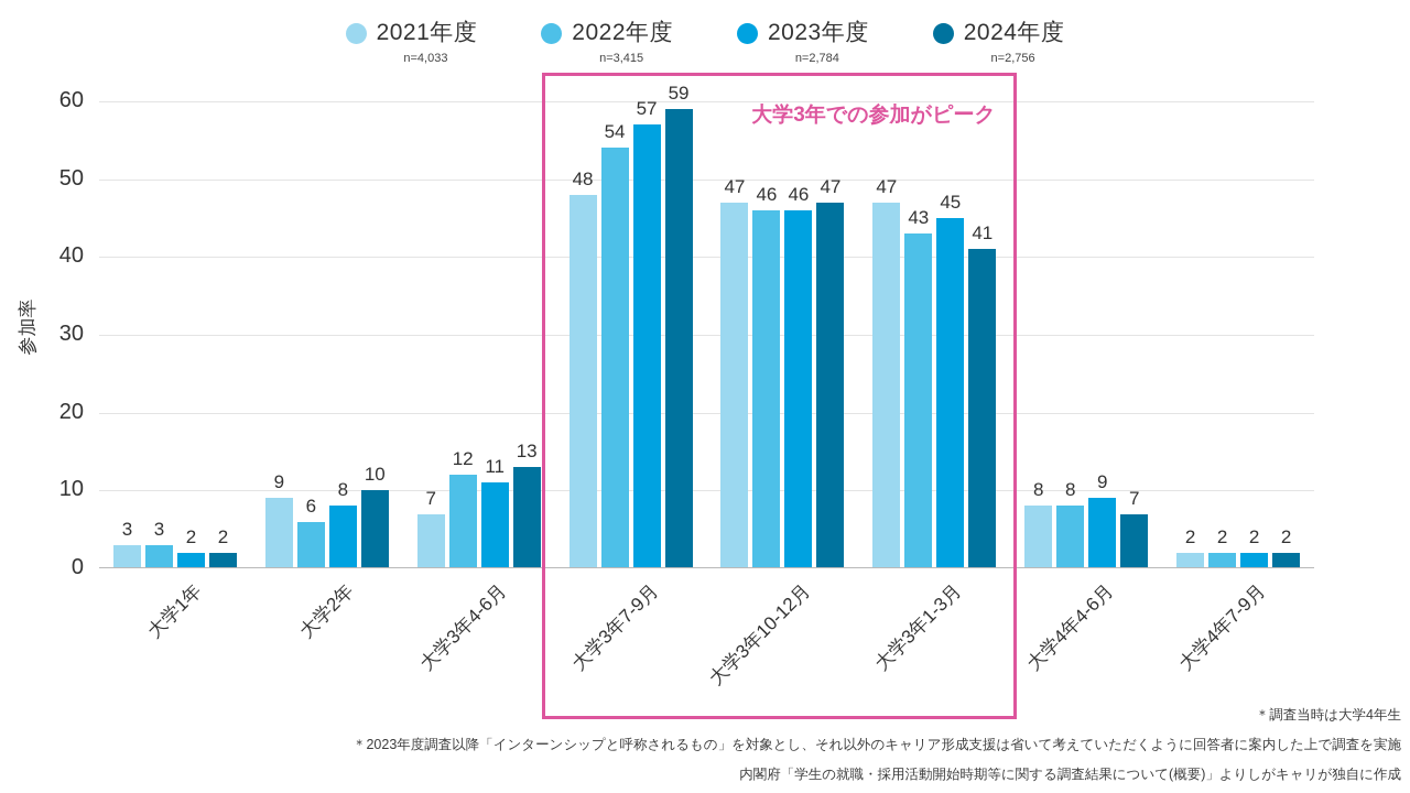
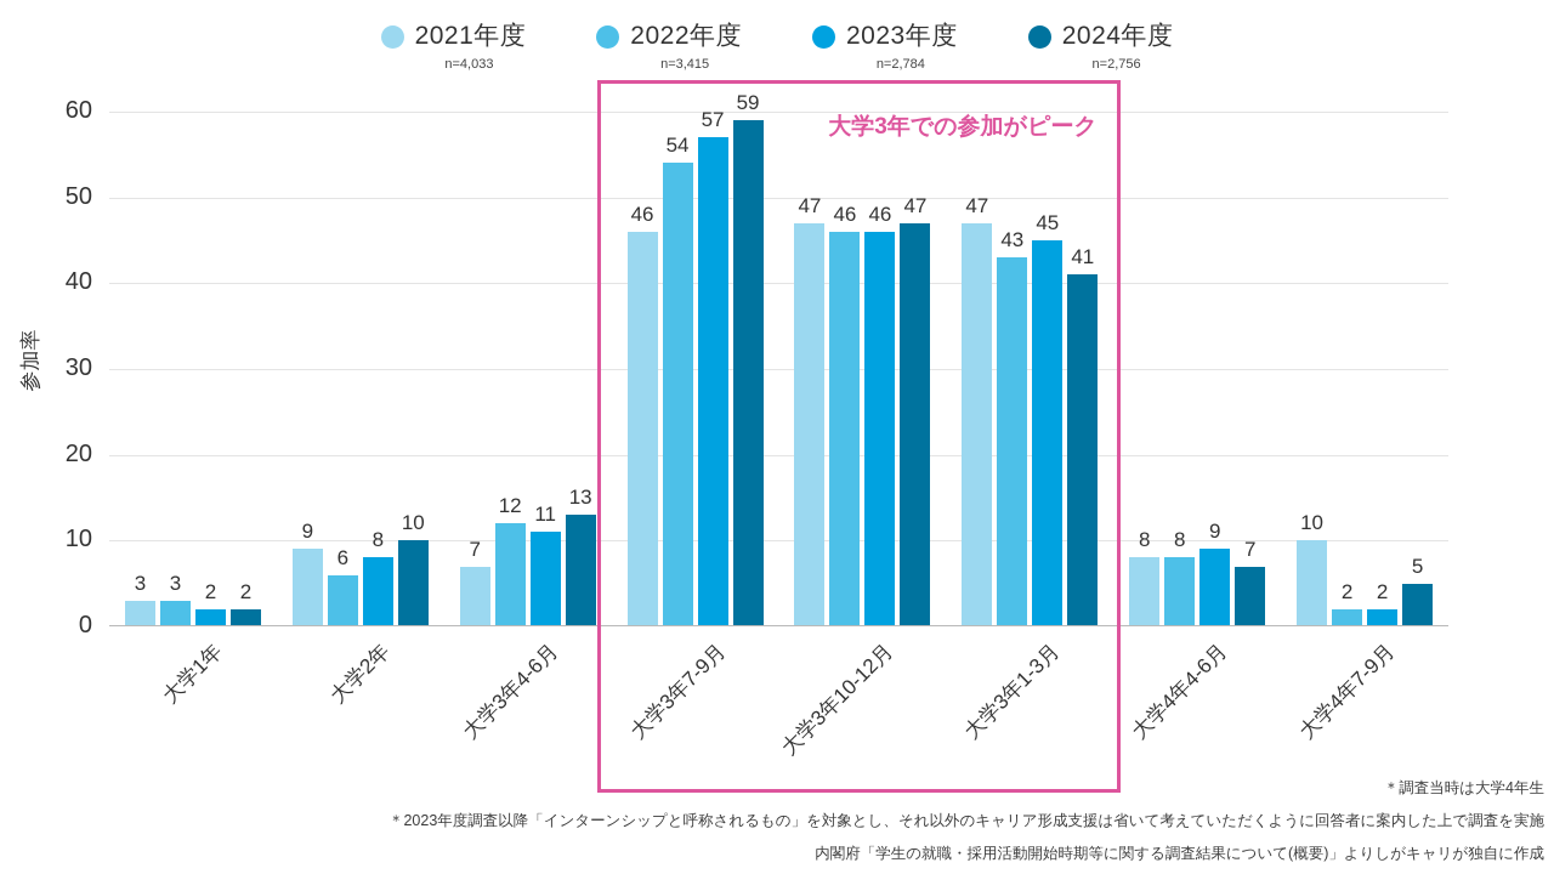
2021年度/大学3年7-9月: 48 -> 46
2021年度/大学4年7-9月: 2 -> 10
2024年度/大学4年7-9月: 2 -> 5
